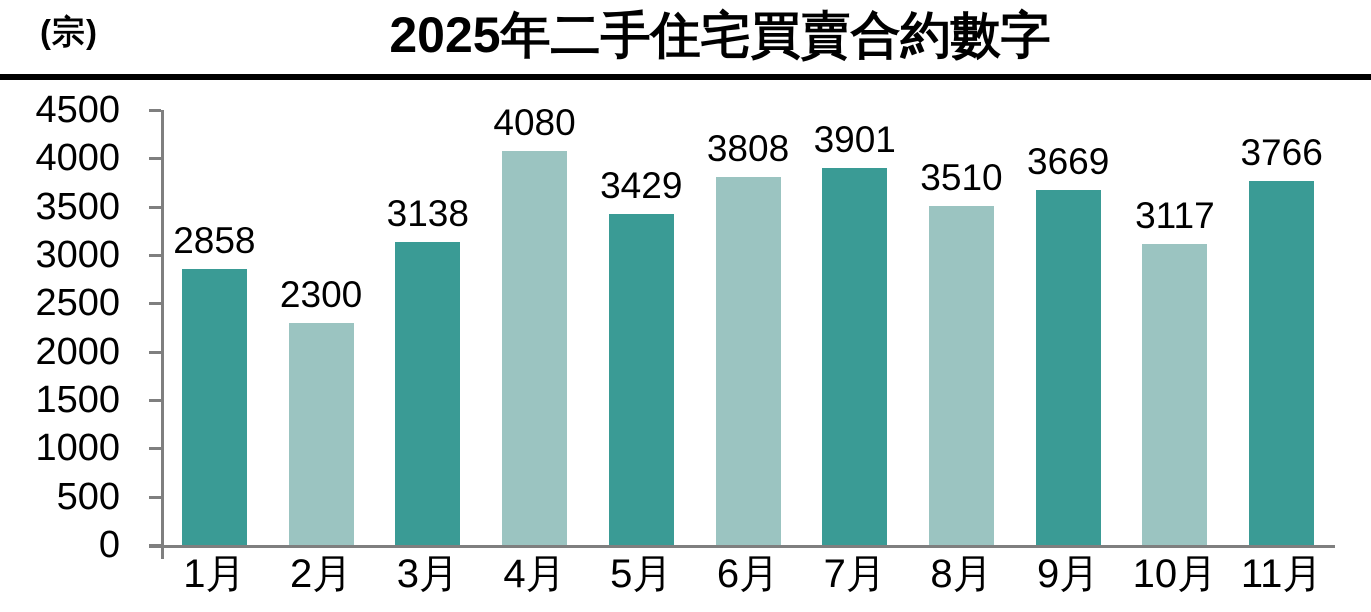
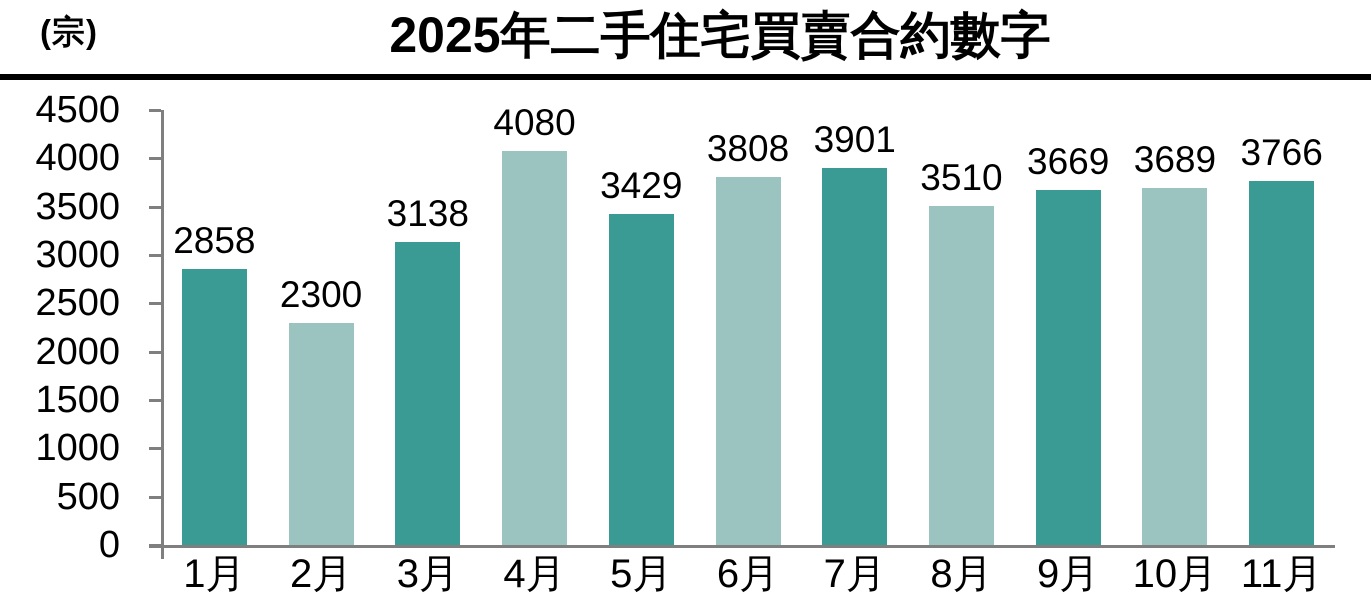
10月: 3117 -> 3689
